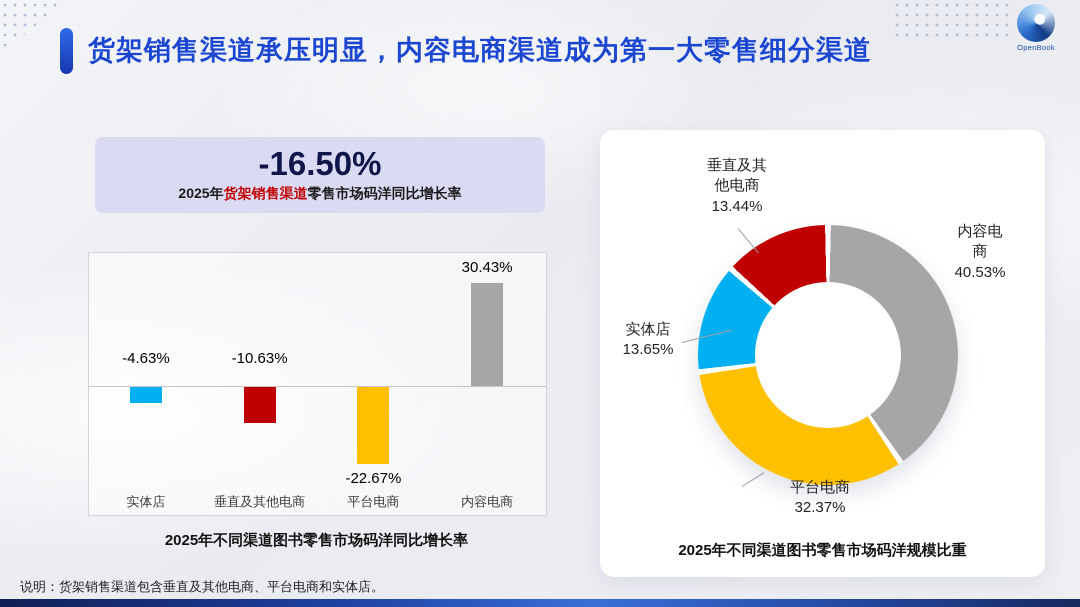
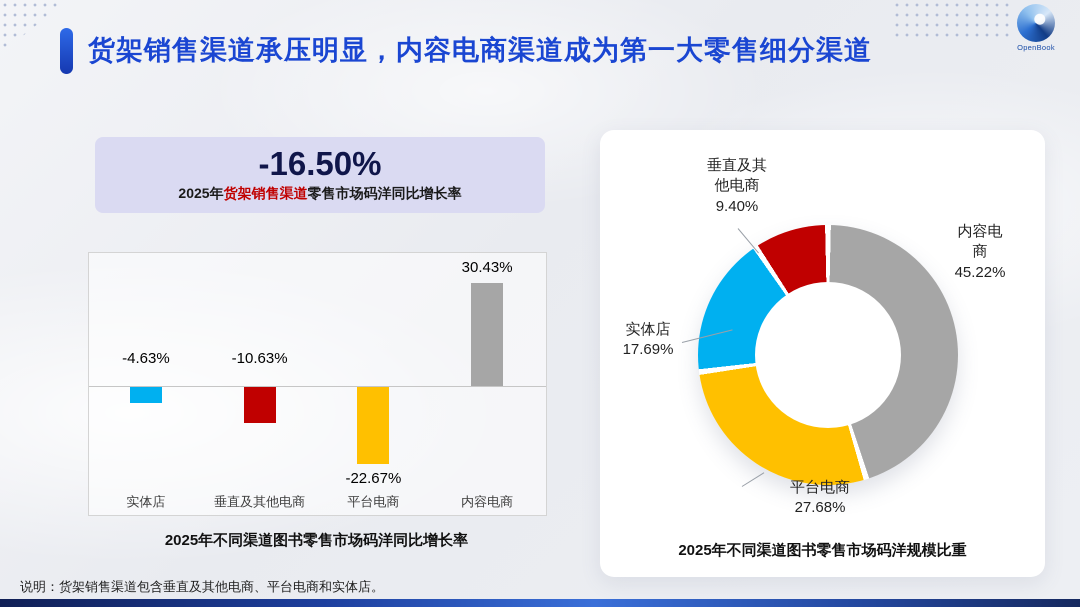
2025年不同渠道图书零售市场码洋规模比重/内容电商: 40.53% -> 45.22%
2025年不同渠道图书零售市场码洋规模比重/平台电商: 32.37% -> 27.68%
2025年不同渠道图书零售市场码洋规模比重/实体店: 13.65% -> 17.69%
2025年不同渠道图书零售市场码洋规模比重/垂直及其他电商: 13.44% -> 9.40%
